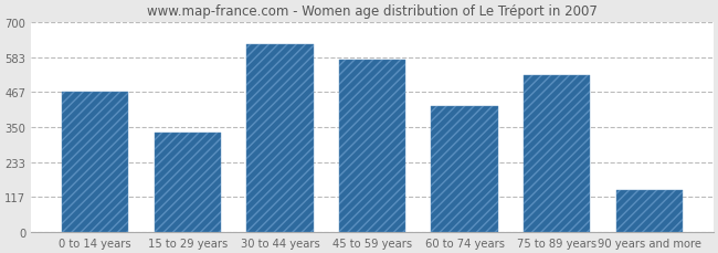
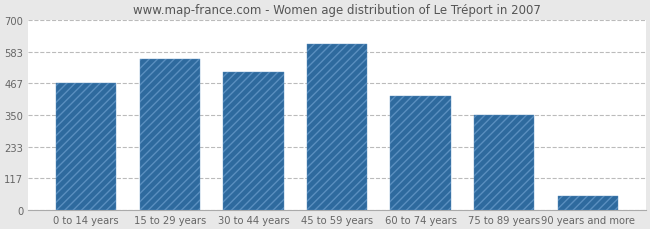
15 to 29 years: 330 -> 556
30 to 44 years: 625 -> 510
45 to 59 years: 575 -> 612
75 to 89 years: 525 -> 350
90 years and more: 140 -> 50
